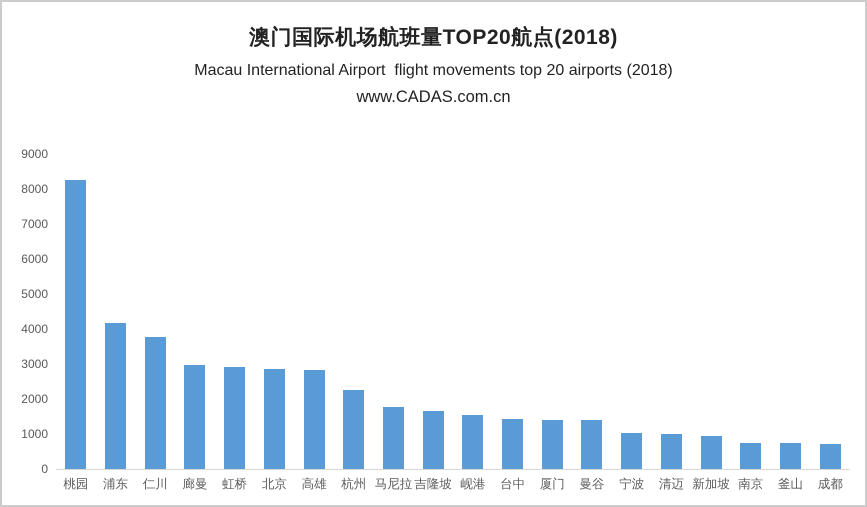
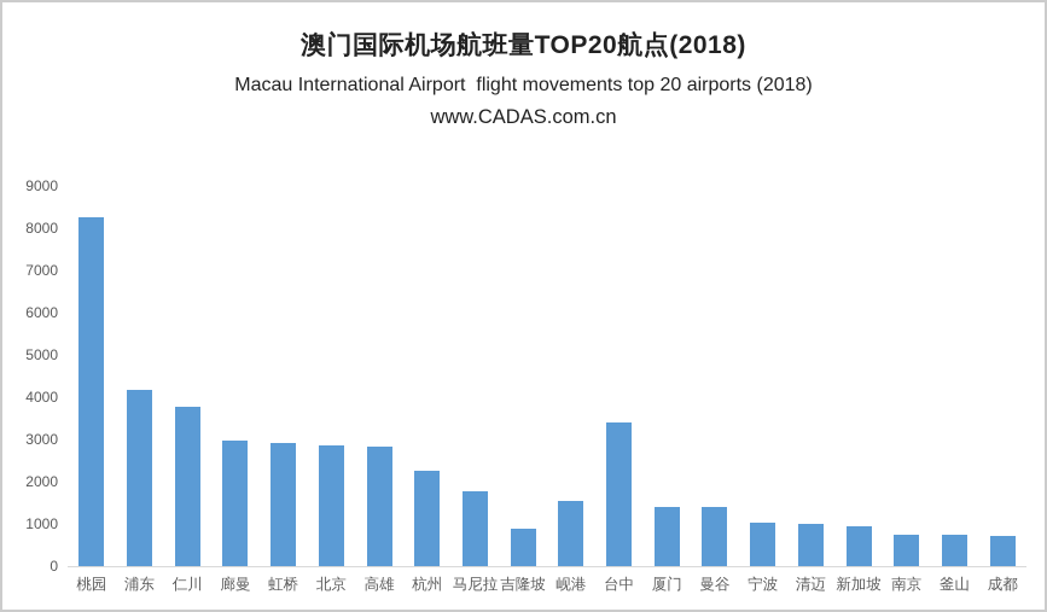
吉隆坡: 1700 -> 900
台中: 1400 -> 3400
